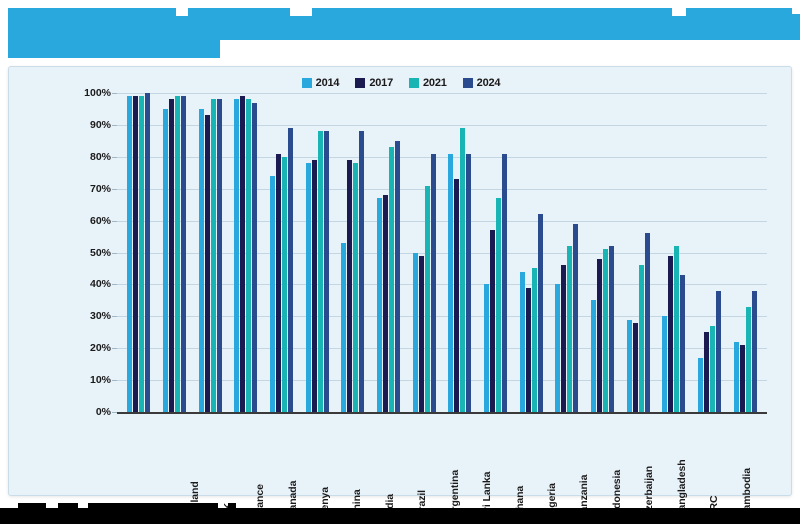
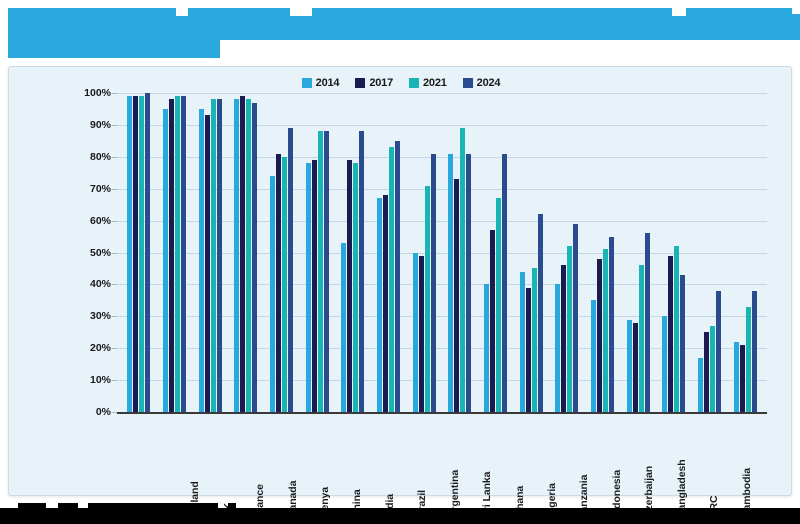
2024/Indonesia: 52% -> 55%
